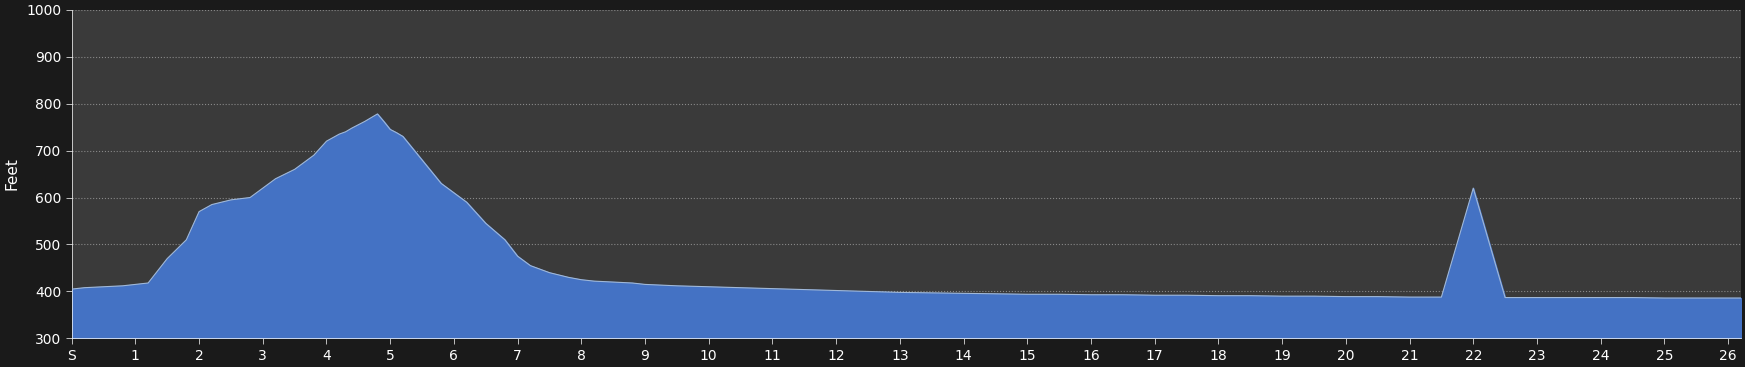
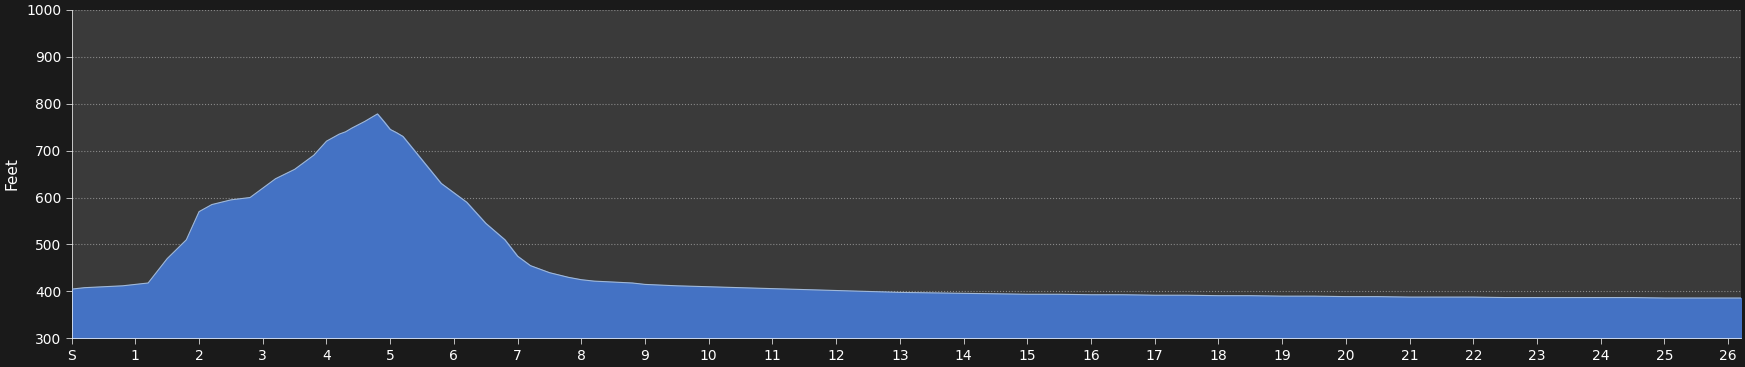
22: 620 -> 388
